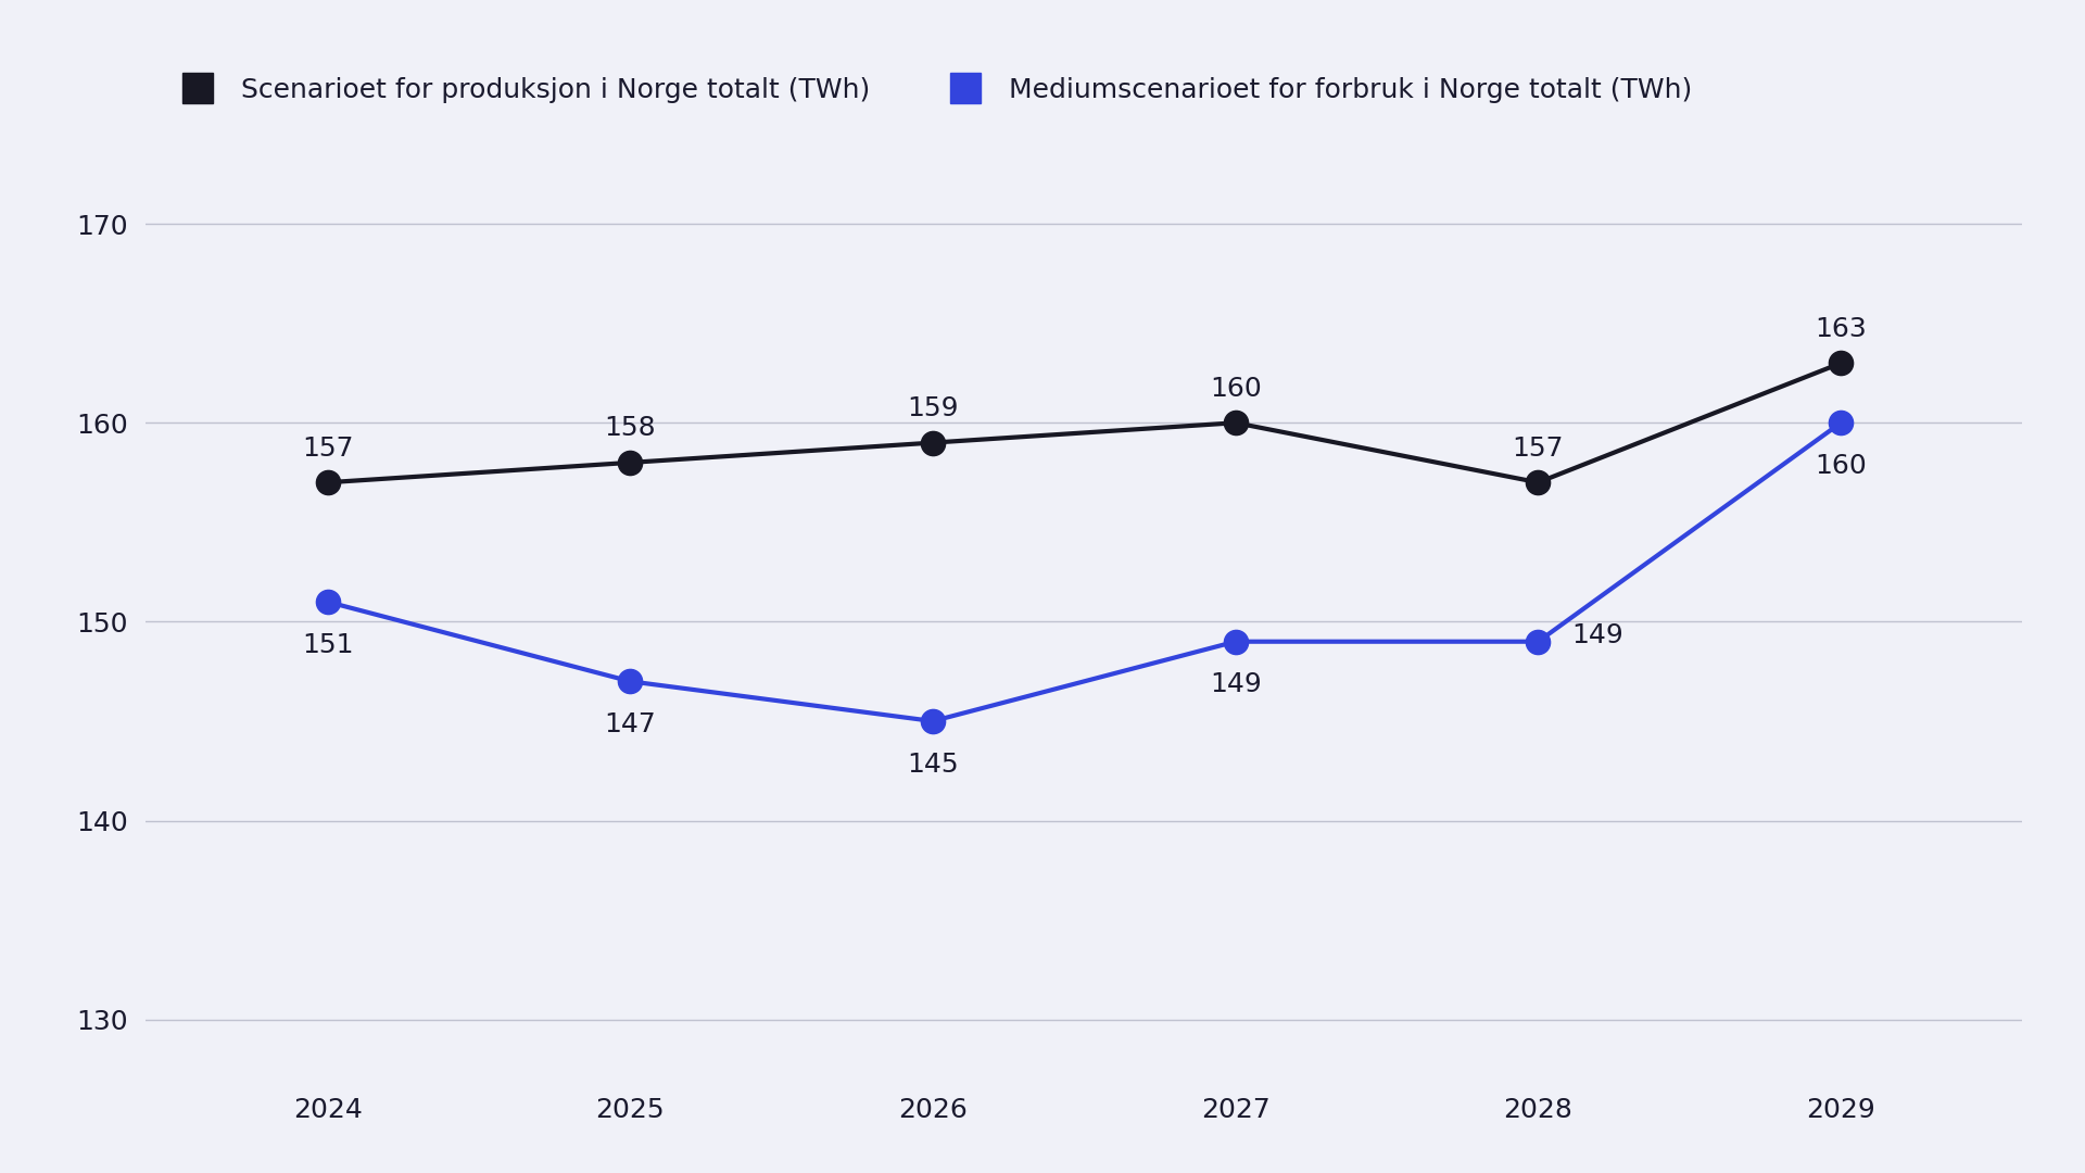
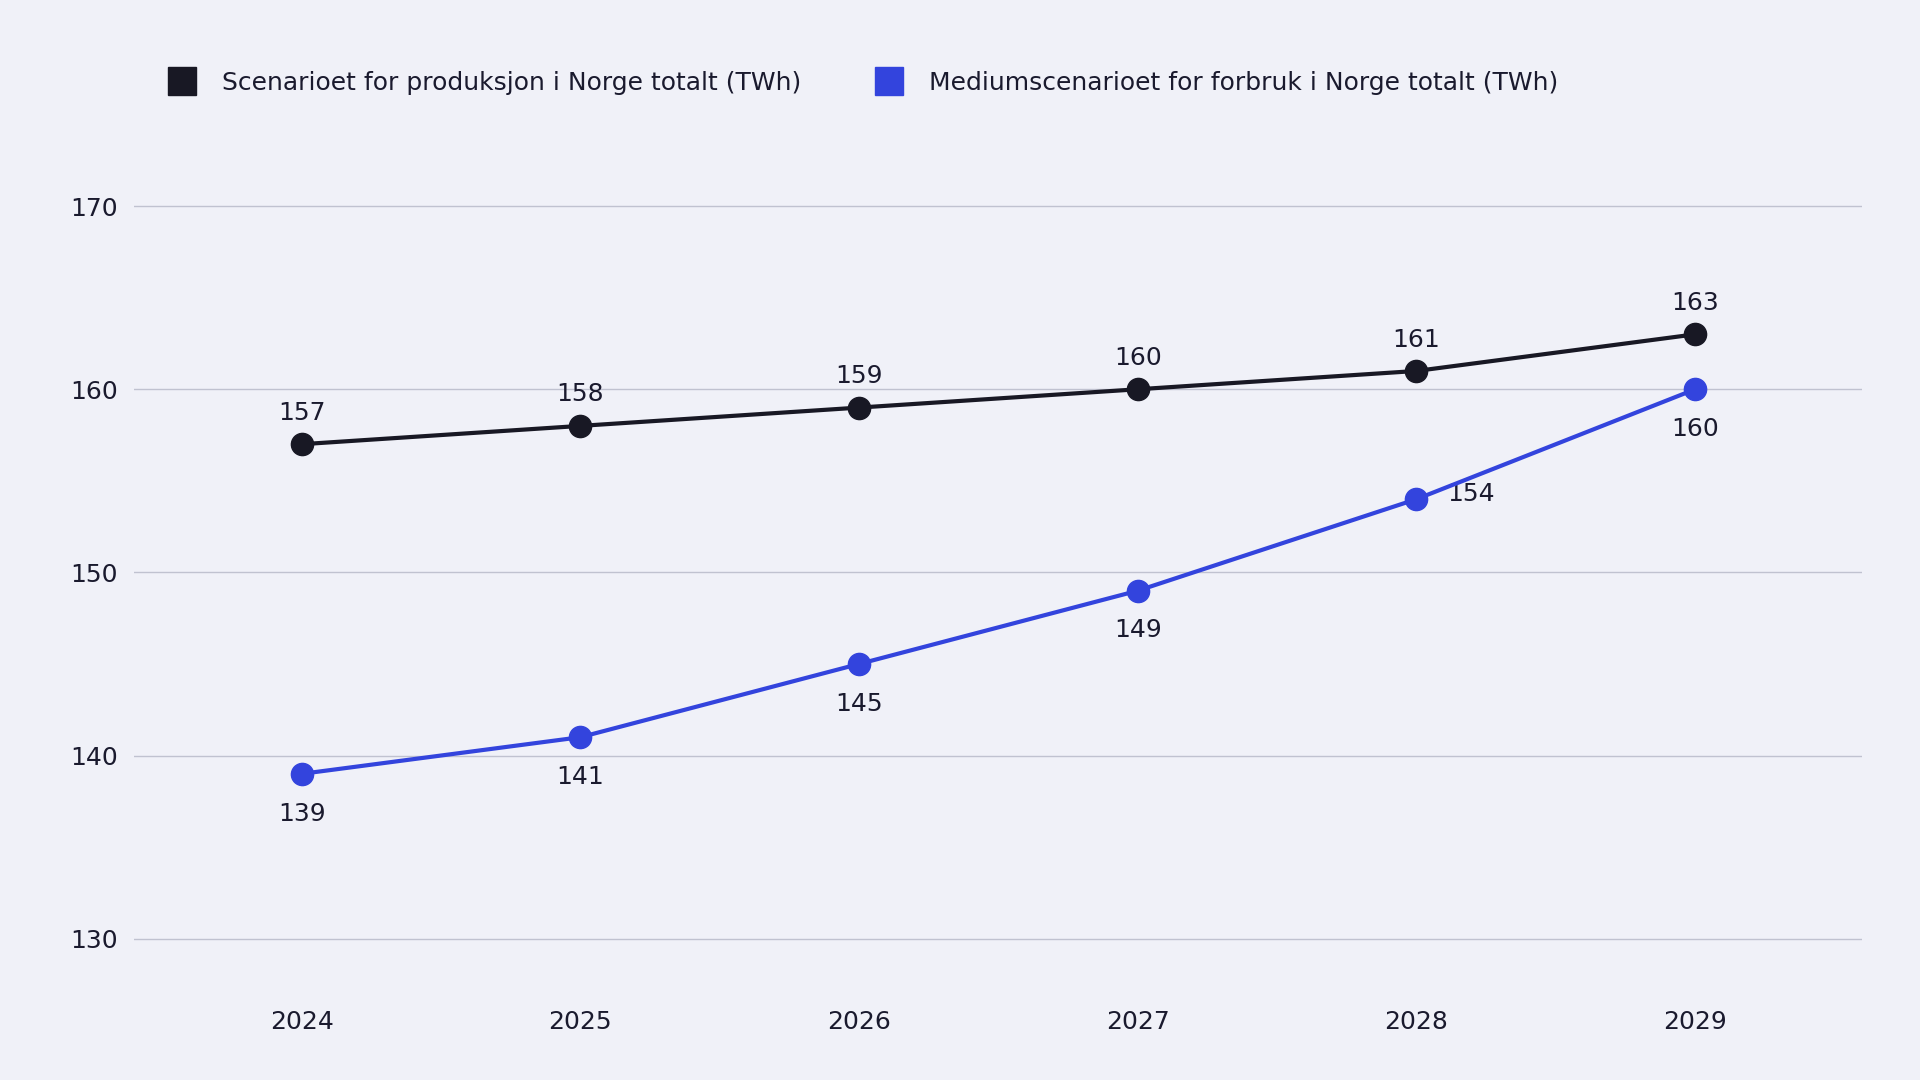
Mediumscenarioet for forbruk i Norge totalt (TWh)/2024: 151 -> 139
Mediumscenarioet for forbruk i Norge totalt (TWh)/2025: 147 -> 141
Scenarioet for produksjon i Norge totalt (TWh)/2028: 157 -> 161
Mediumscenarioet for forbruk i Norge totalt (TWh)/2028: 149 -> 154
